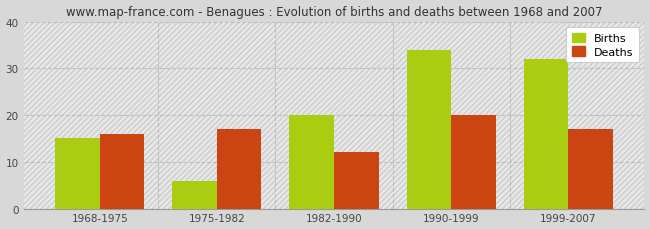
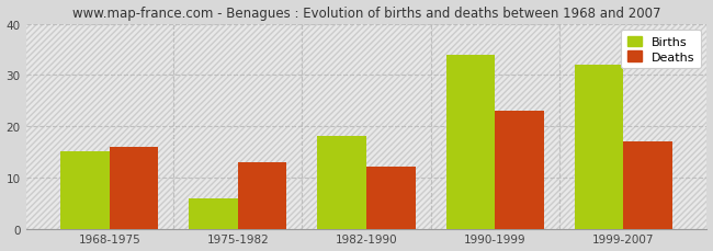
Deaths/1975-1982: 17 -> 13
Births/1982-1990: 20 -> 18
Deaths/1990-1999: 20 -> 23
